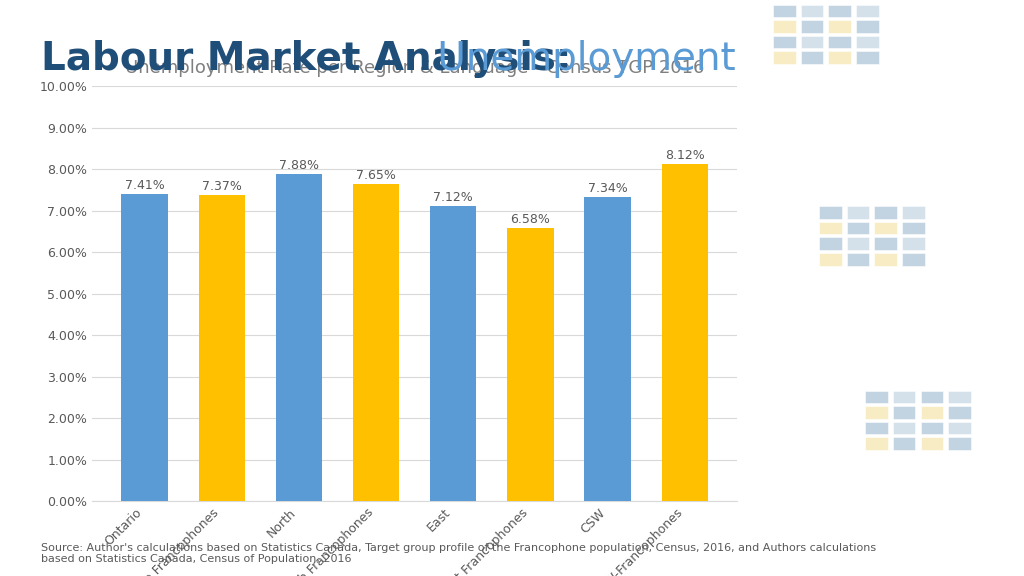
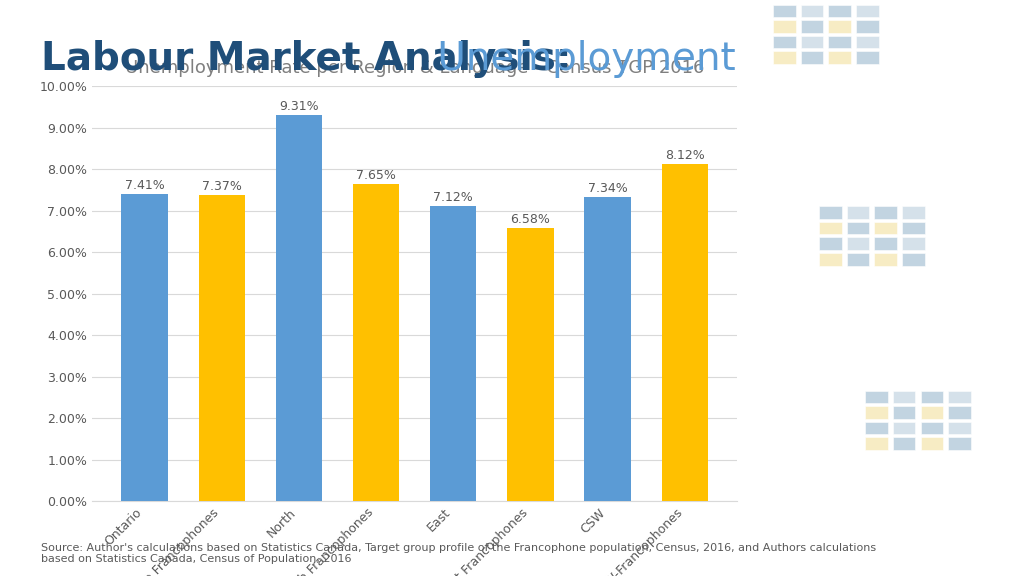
North: 7.88% -> 9.31%
